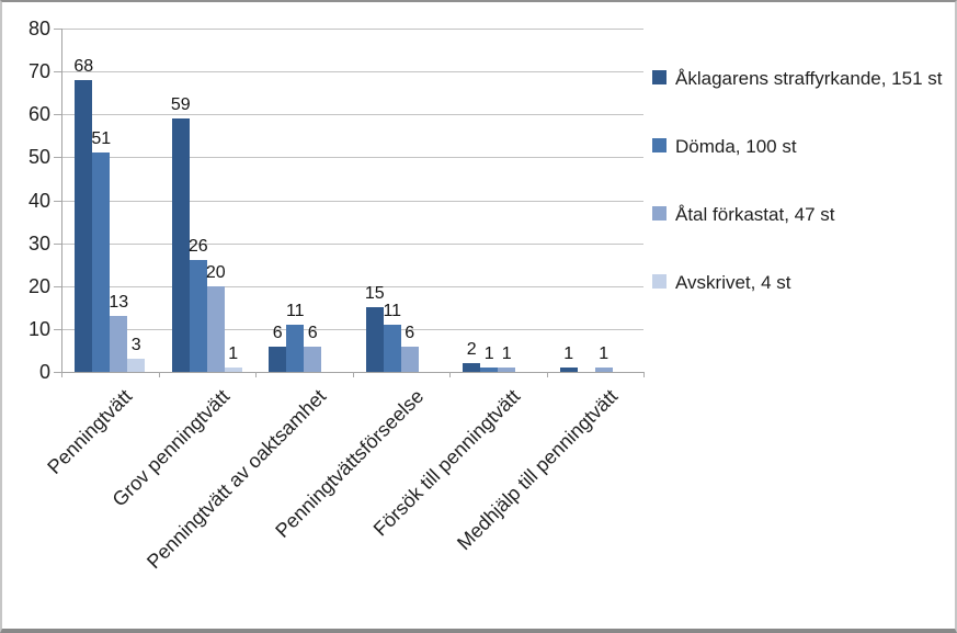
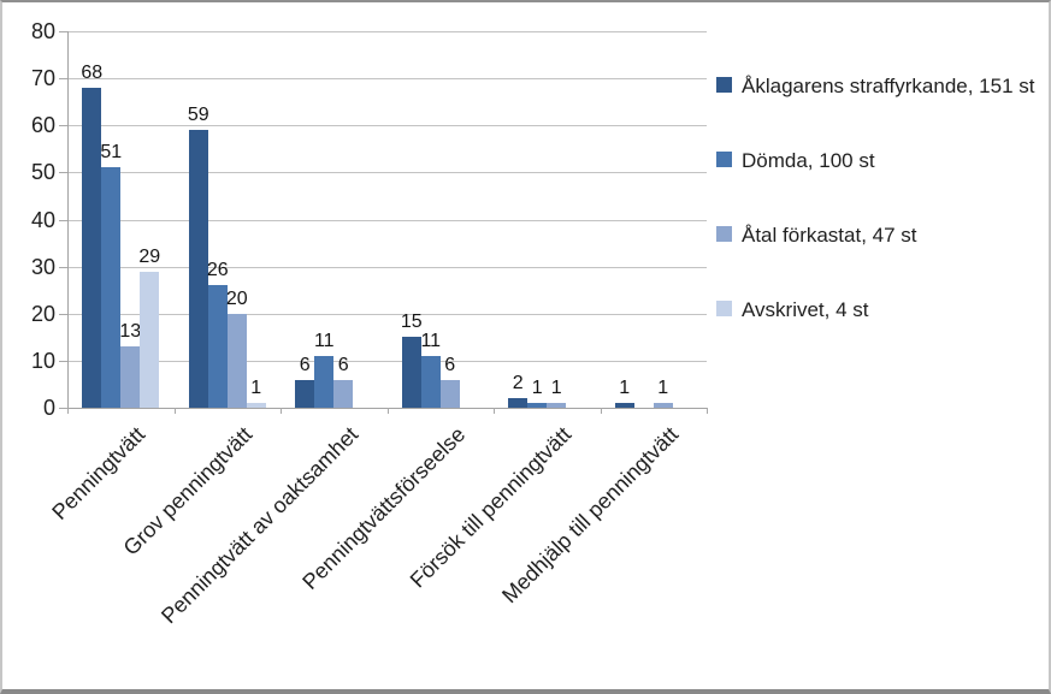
Avskrivet, 4 st/Penningtvätt: 3 -> 29
